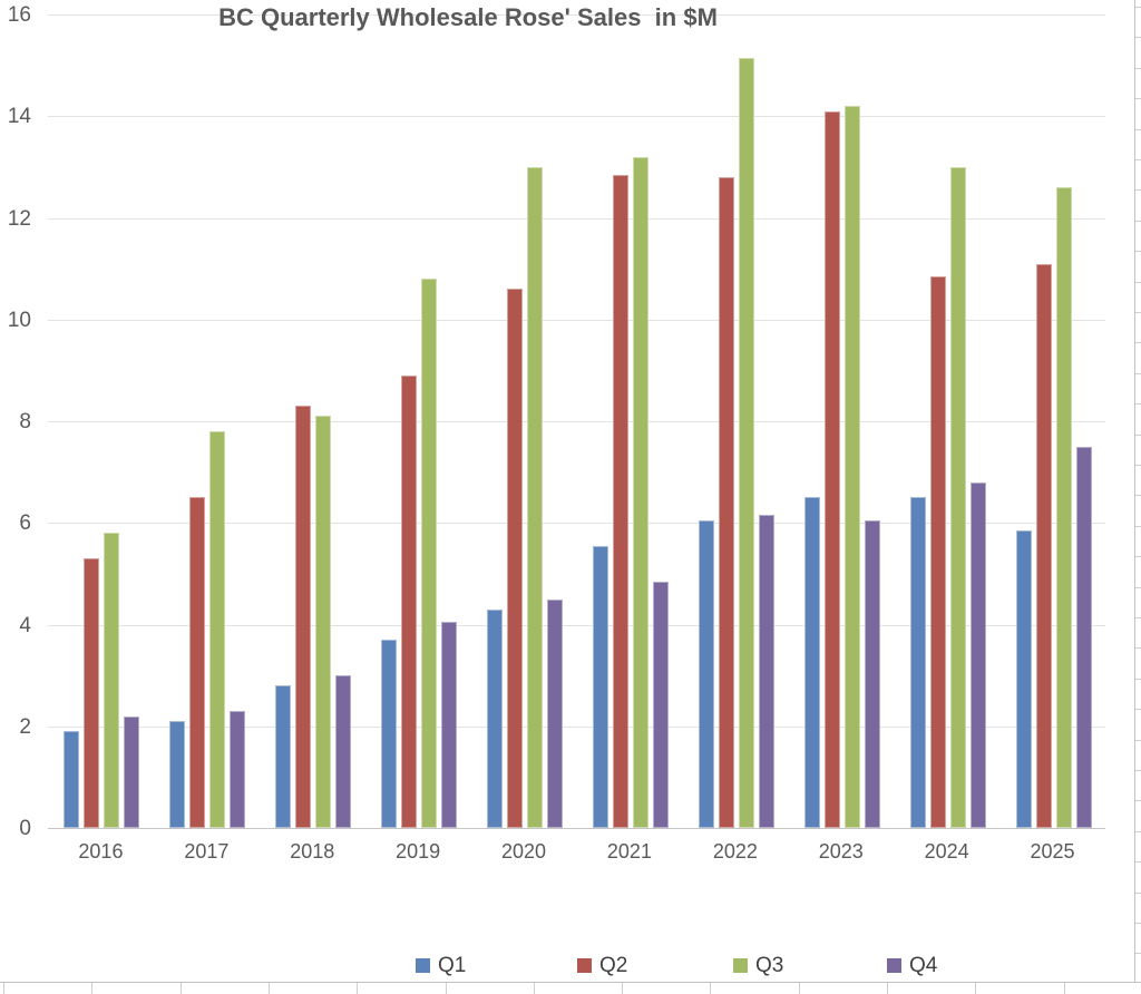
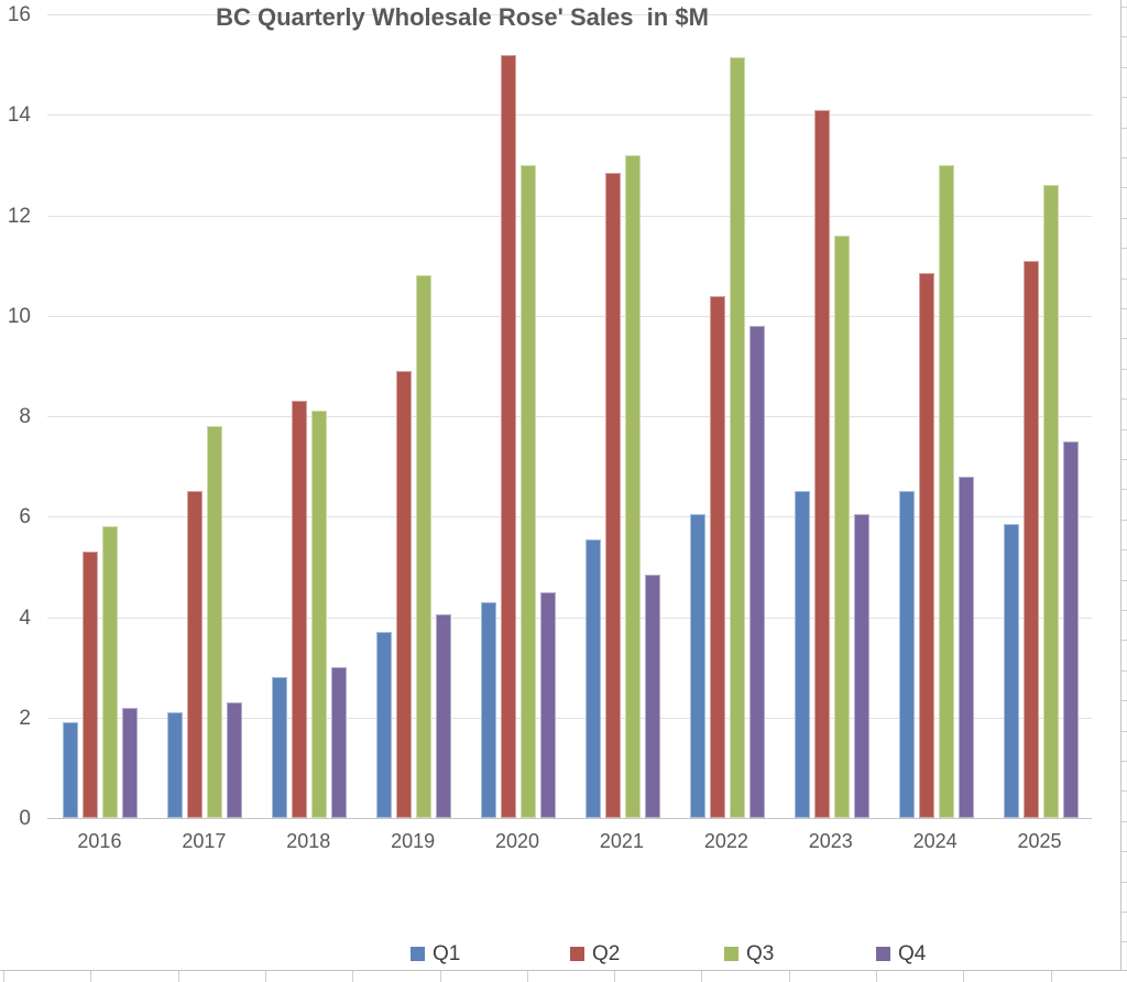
Q2/2020: 10.6 -> 15.2
Q2/2022: 12.8 -> 10.4
Q4/2022: 6.2 -> 9.8
Q3/2023: 14.2 -> 11.6
